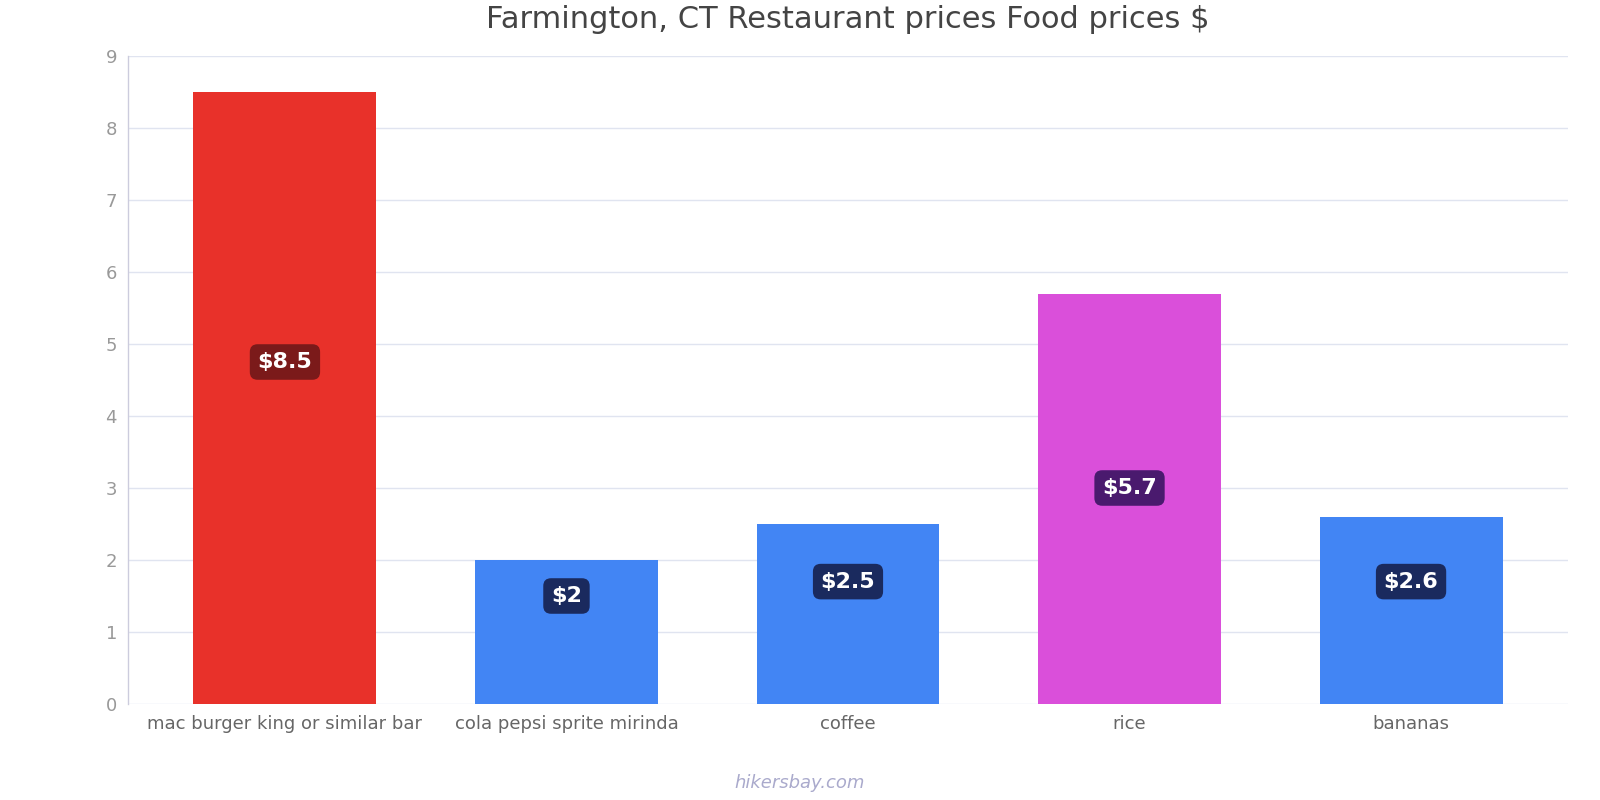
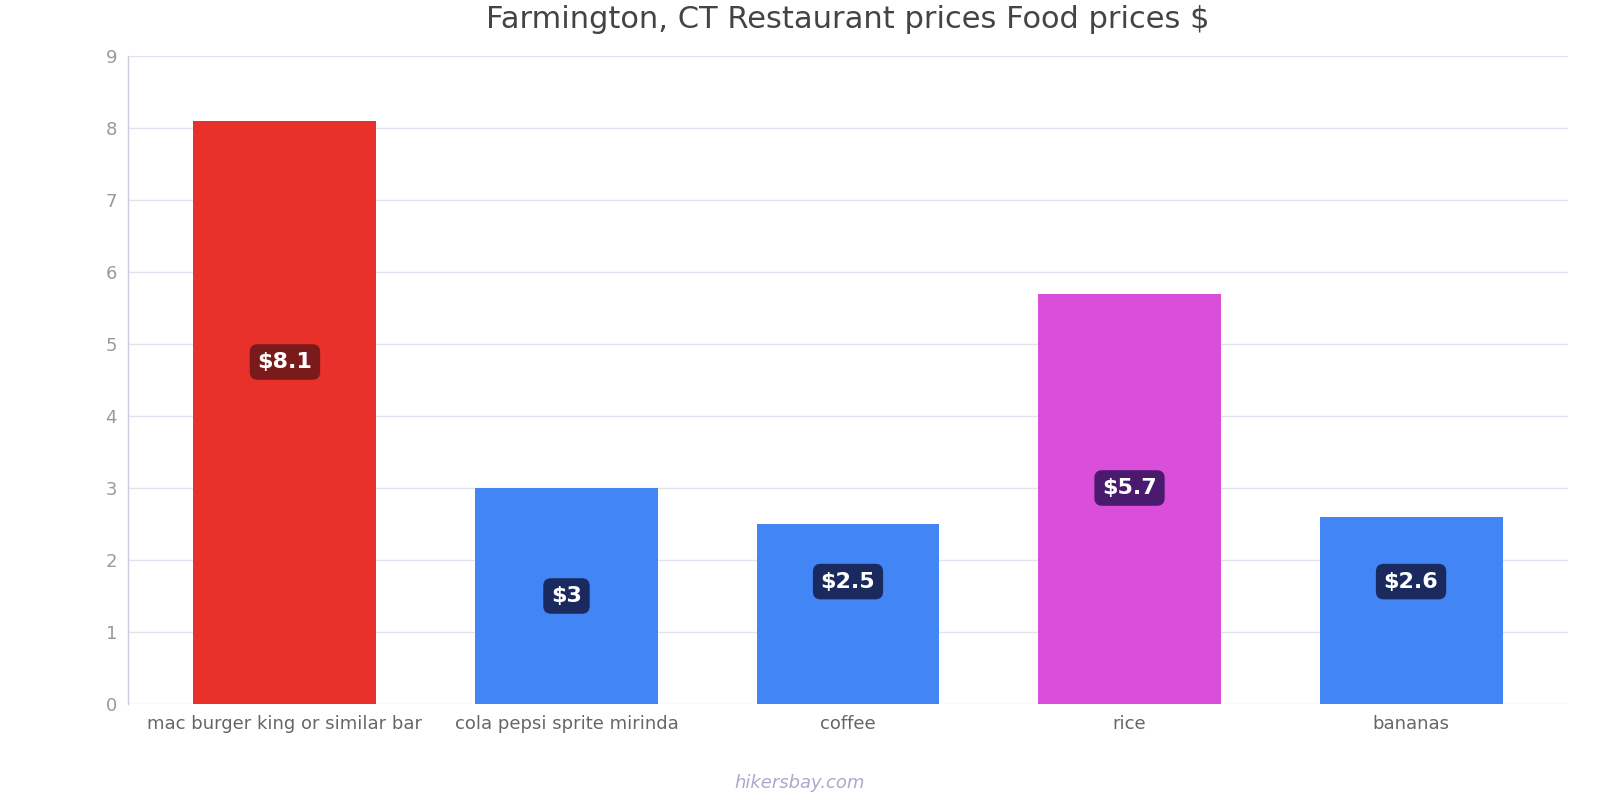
mac burger king or similar bar: $8.5 -> $8.1
cola pepsi sprite mirinda: $2 -> $3
